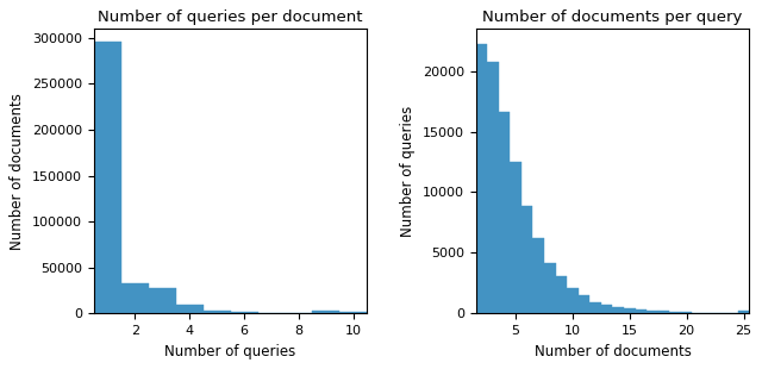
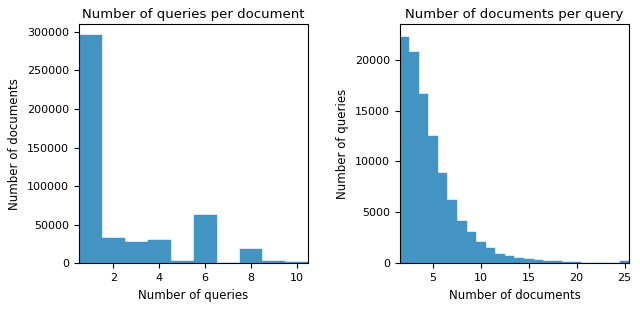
Number of queries per document/4: 9000 -> 30000
Number of queries per document/6: 2000 -> 62000
Number of queries per document/8: 0 -> 18000
